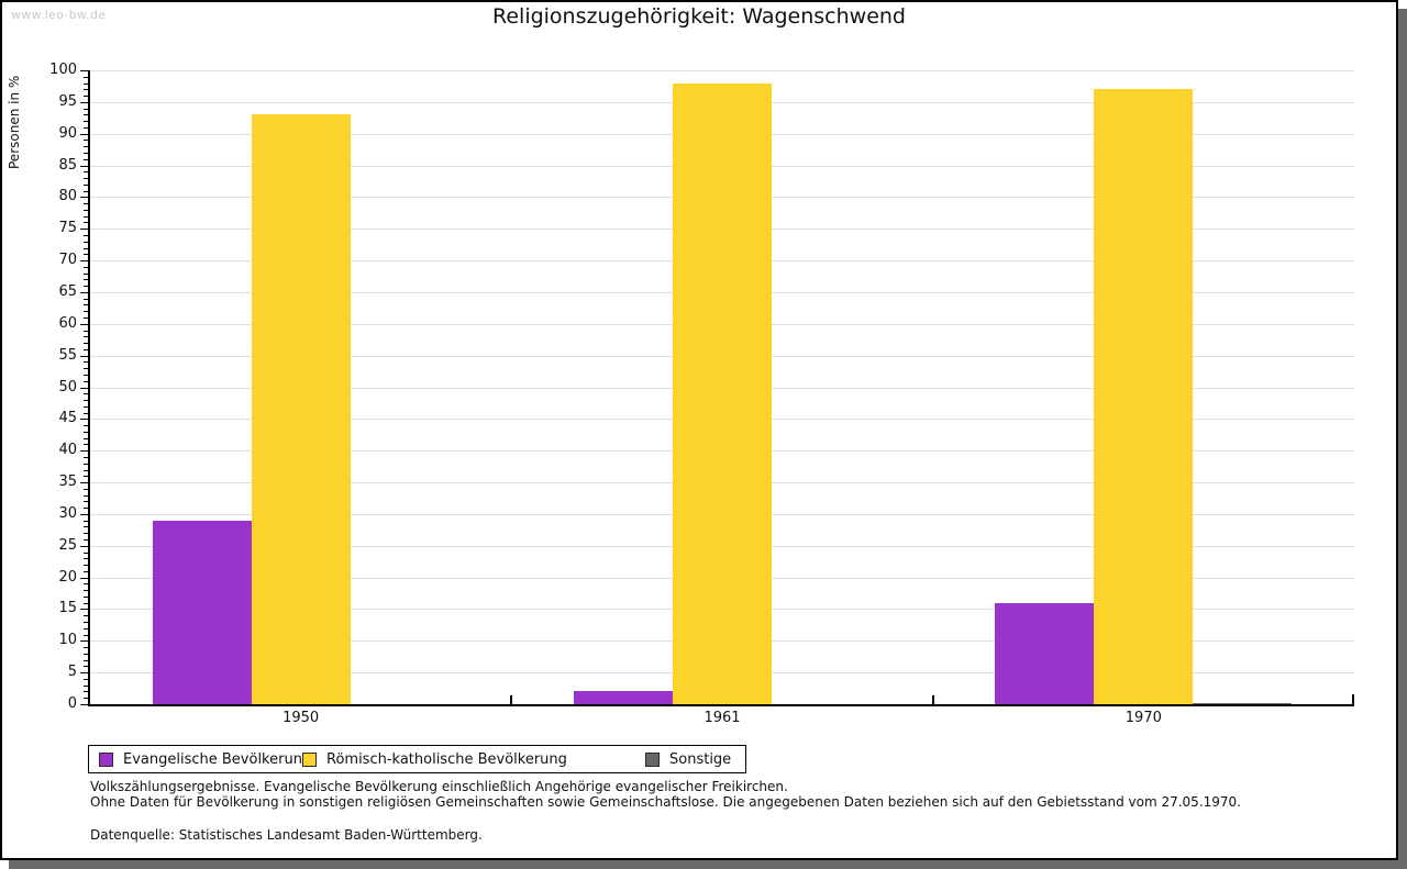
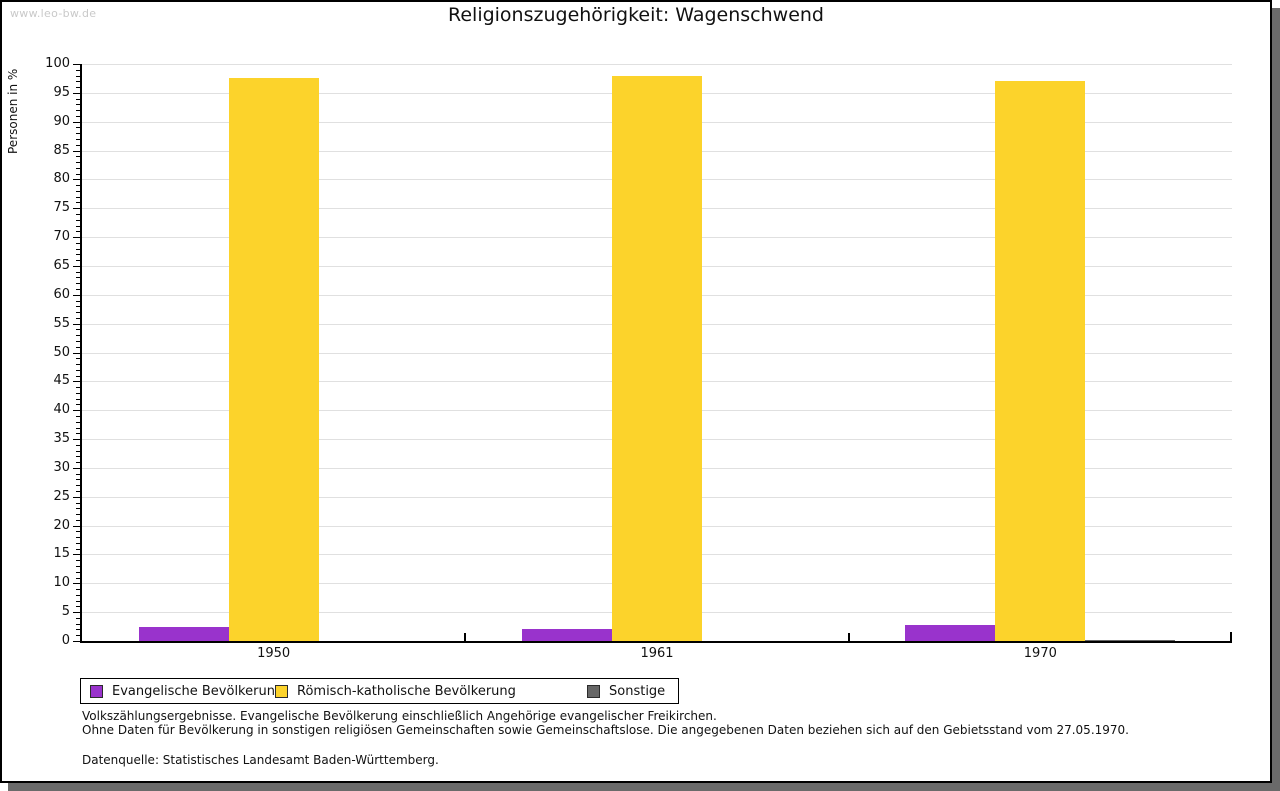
Evangelische Bevölkerung/1950: 29 -> 2
Römisch-katholische Bevölkerung/1950: 93 -> 98
Evangelische Bevölkerung/1970: 16 -> 3
